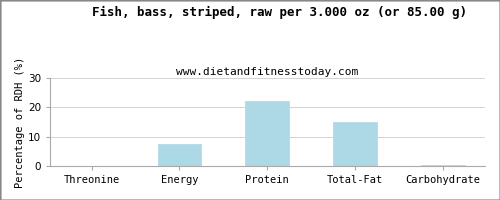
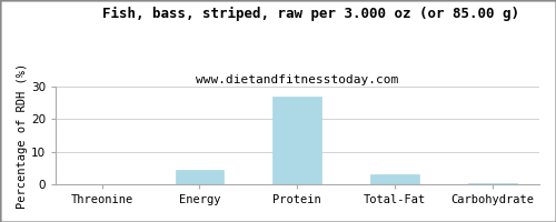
Energy: 7.5 -> 4.5
Protein: 22.0 -> 27.0
Total-Fat: 15.0 -> 3.2
